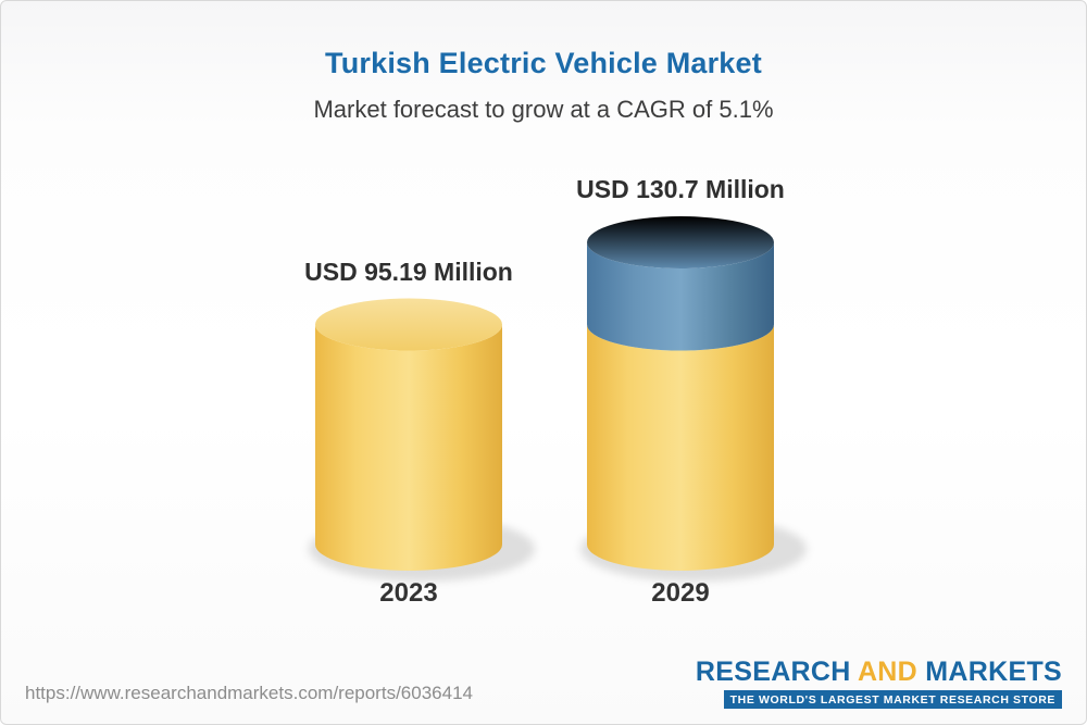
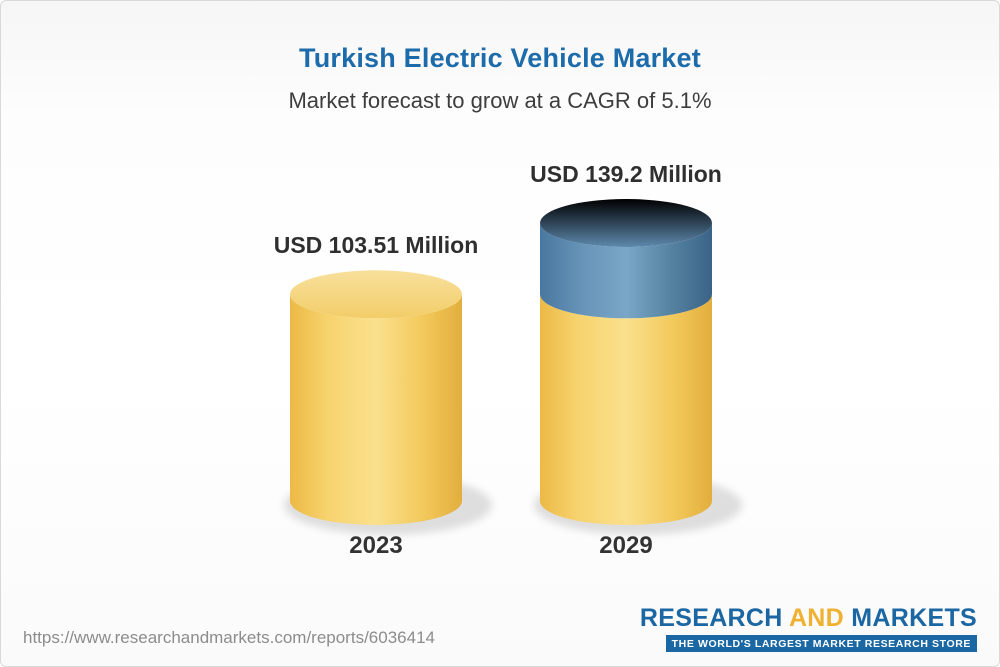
2023: 95.19 -> 103.51
2029: 130.7 -> 139.2
